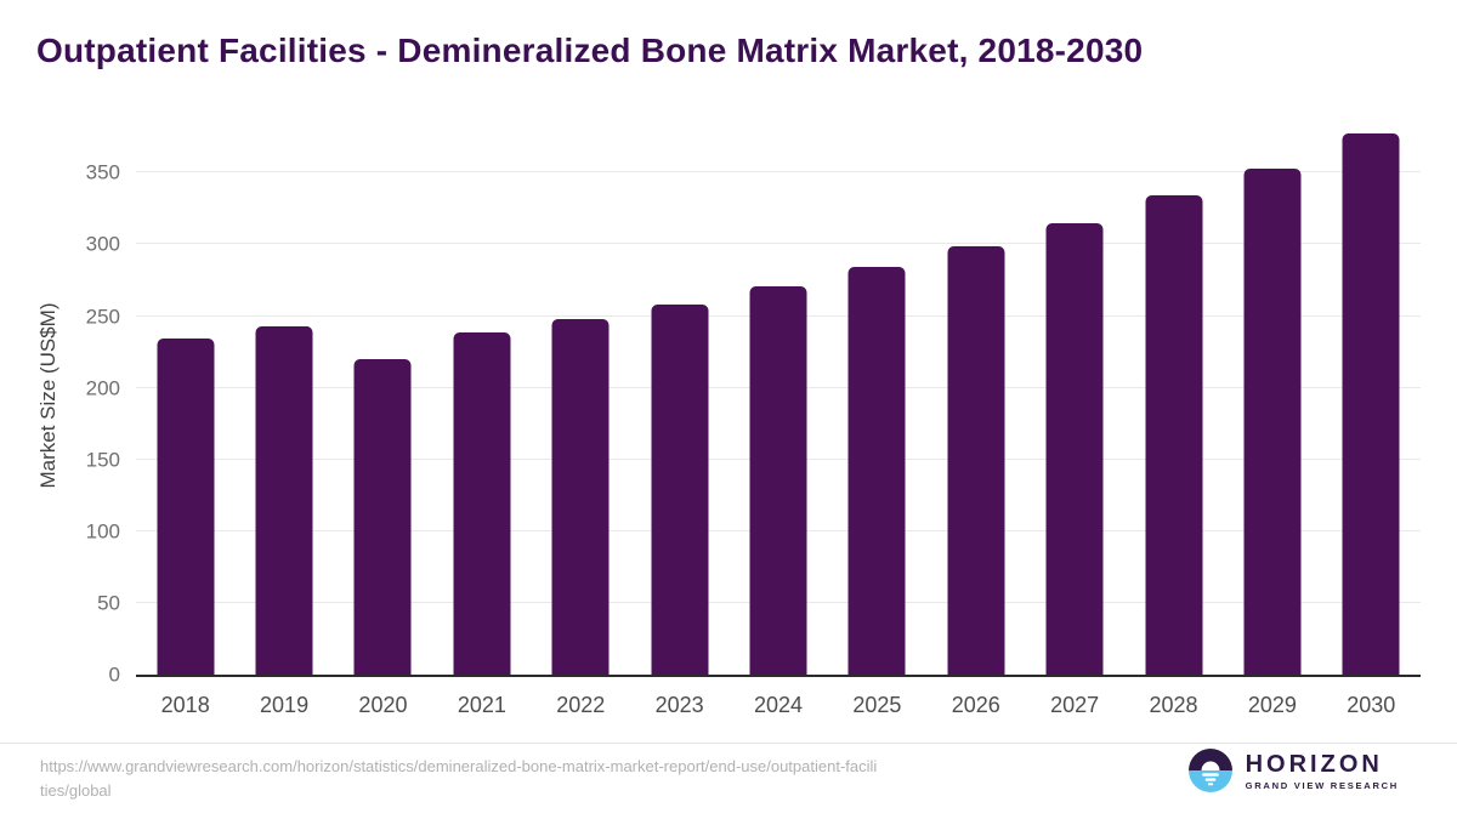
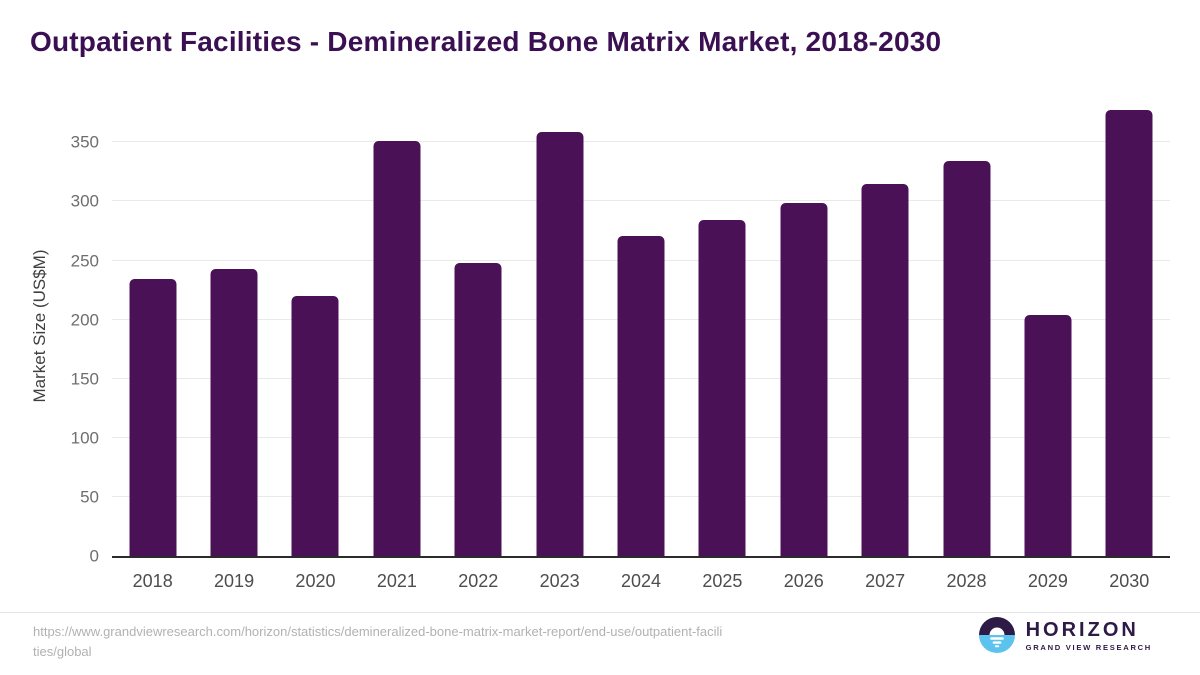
2021: 239 -> 351
2023: 258 -> 359
2029: 353 -> 204
